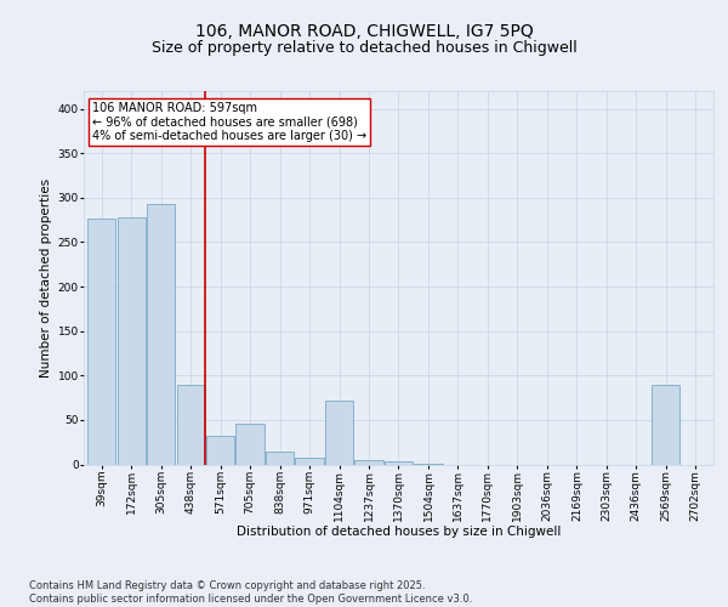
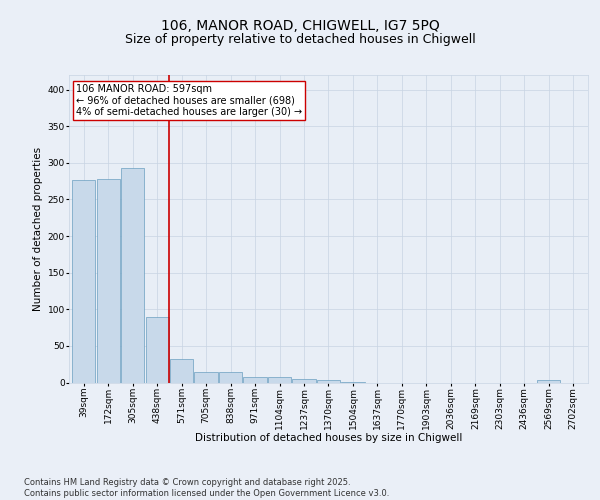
705sqm: 46 -> 15
1104sqm: 72 -> 7
2569sqm: 90 -> 3
